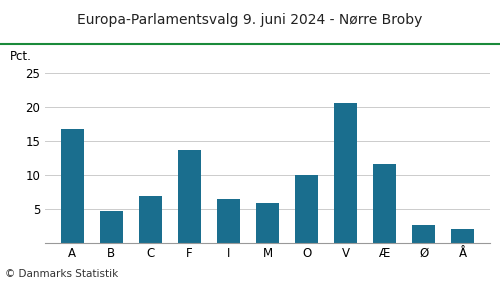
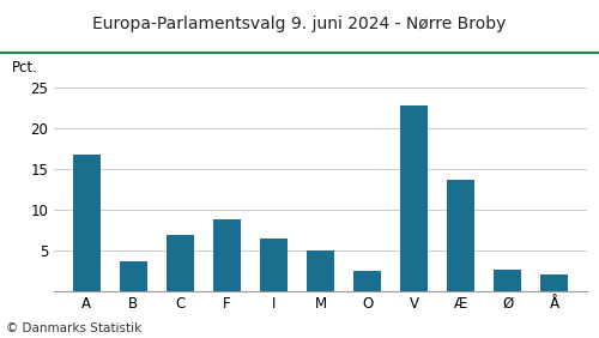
B: 4.7 -> 3.6
F: 13.6 -> 8.8
M: 5.8 -> 5.0
O: 10.0 -> 2.4
V: 20.6 -> 22.8
Æ: 11.6 -> 13.6
